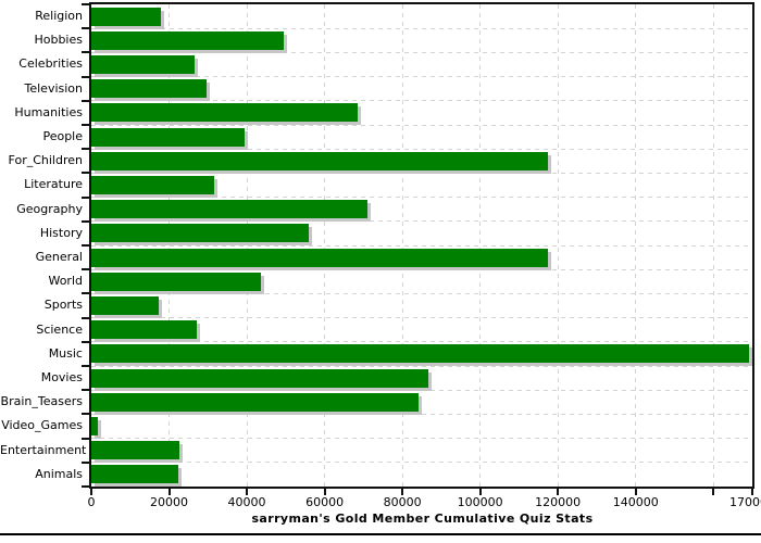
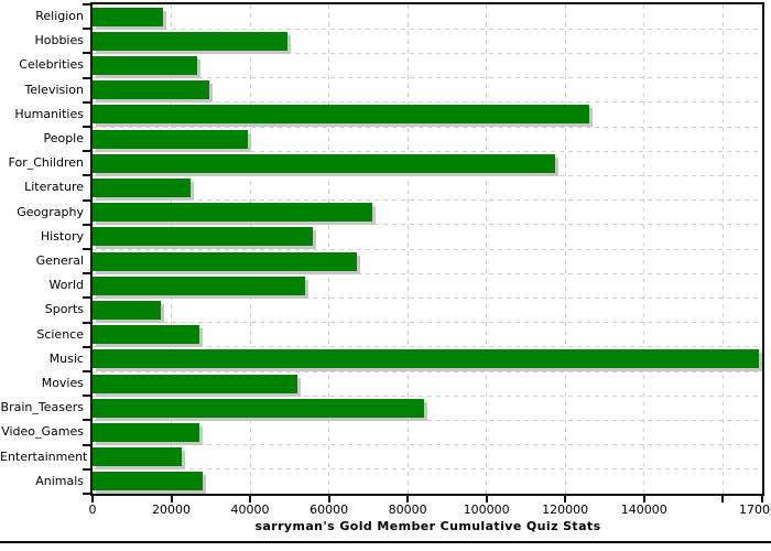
Humanities: 69000 -> 126000
Literature: 32000 -> 25000
General: 118000 -> 67000
World: 44000 -> 54000
Movies: 87000 -> 52000
Video_Games: 2000 -> 27000
Animals: 22000 -> 28000
